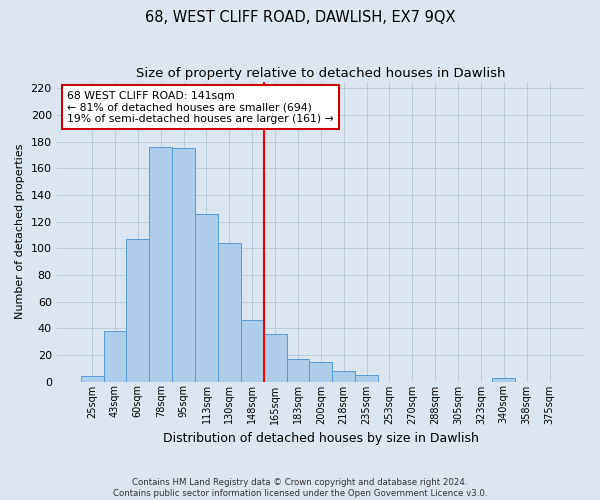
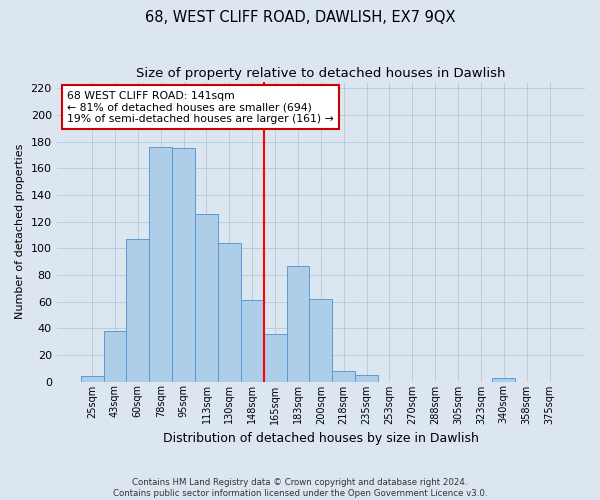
148sqm: 46 -> 61
183sqm: 17 -> 87
200sqm: 15 -> 62
